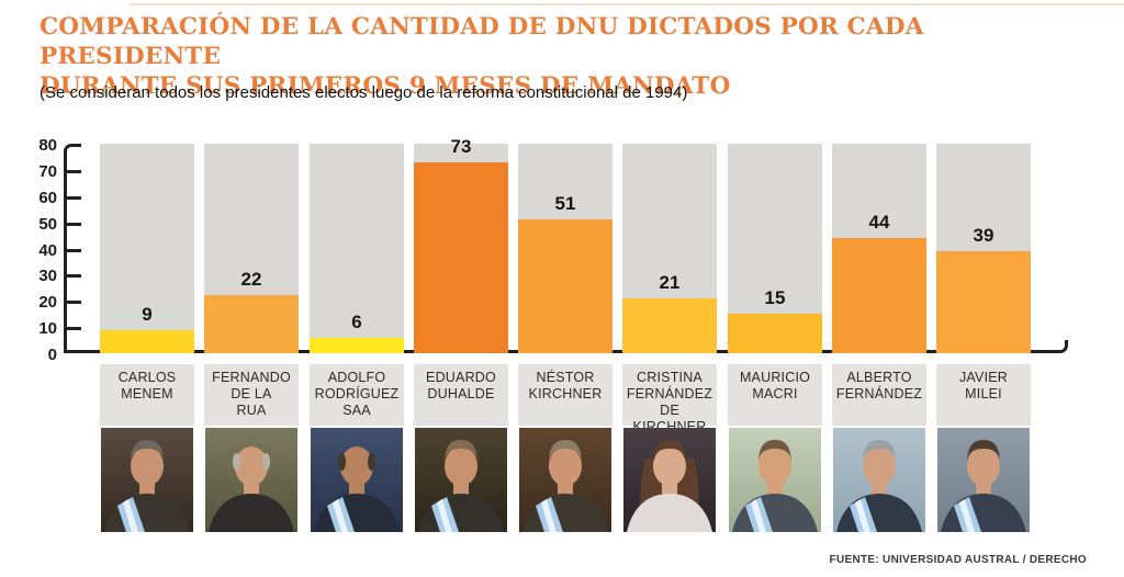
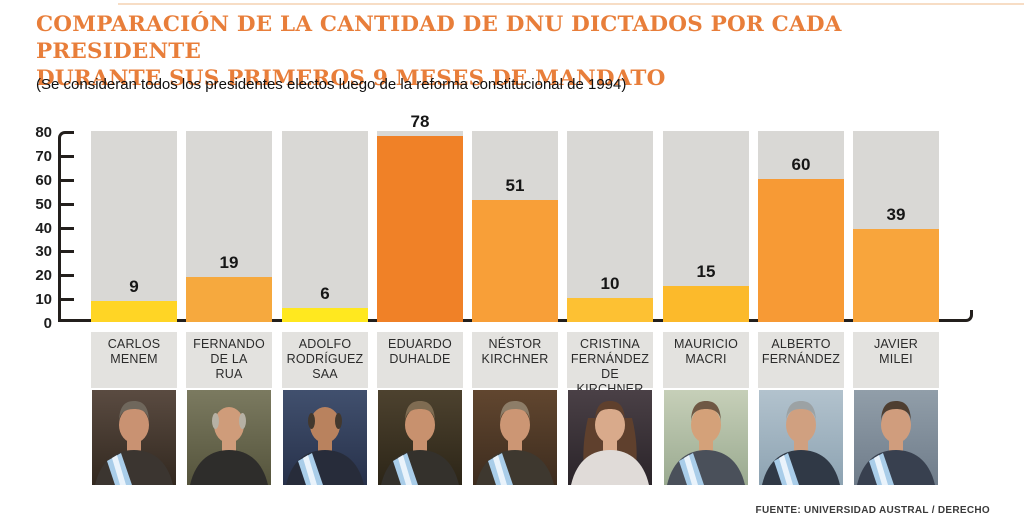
FERNANDO DE LA RUA: 22 -> 19
EDUARDO DUHALDE: 73 -> 78
CRISTINA FERNÁNDEZ DE KIRCHNER: 21 -> 10
ALBERTO FERNÁNDEZ: 44 -> 60
